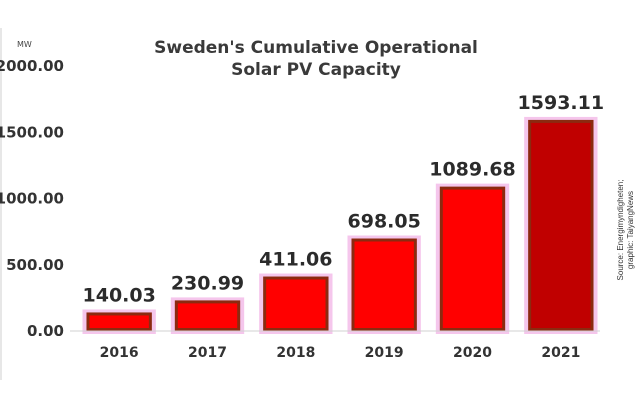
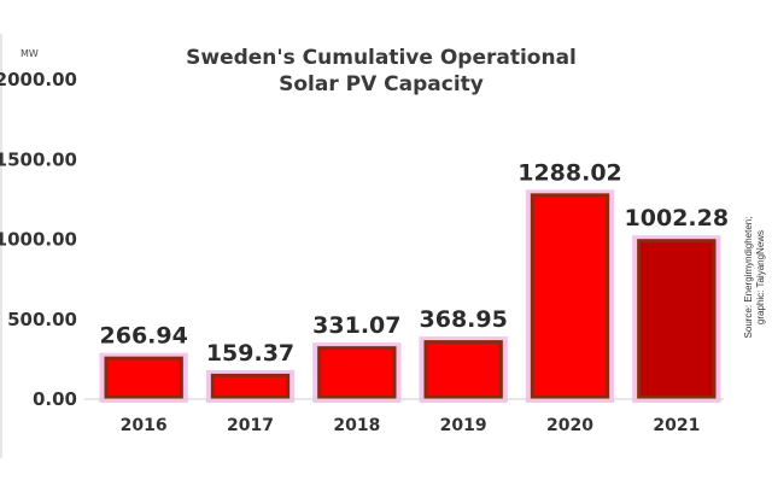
2016: 140.03 -> 266.94
2017: 230.99 -> 159.37
2018: 411.06 -> 331.07
2019: 698.05 -> 368.95
2020: 1089.68 -> 1288.02
2021: 1593.11 -> 1002.28
